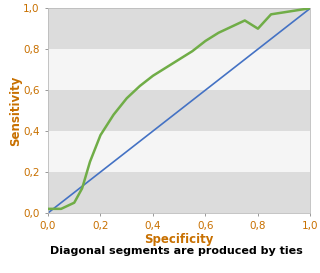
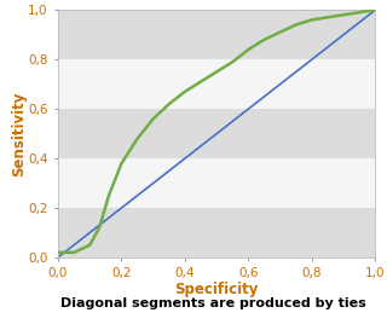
0,8: 0,90 -> 0,96
